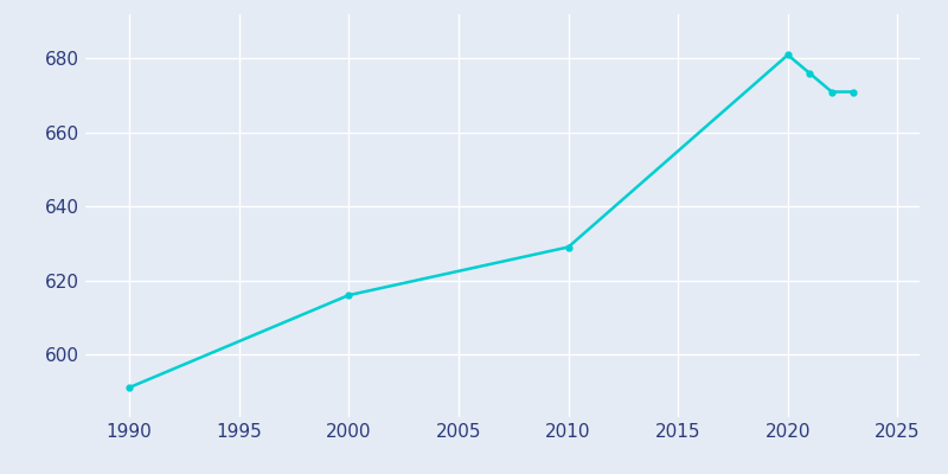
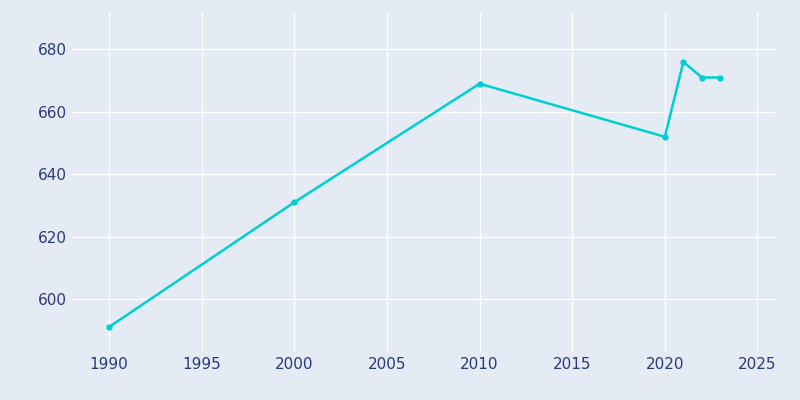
2000: 616 -> 631
2010: 629 -> 669
2020: 681 -> 652
